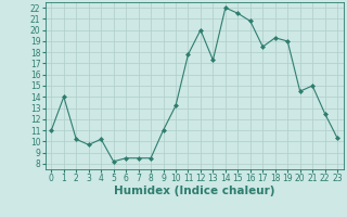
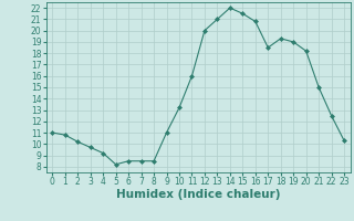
1: 14.0 -> 10.8
4: 10.2 -> 9.2
11: 17.8 -> 16.0
13: 17.3 -> 21.0
20: 14.5 -> 18.2
